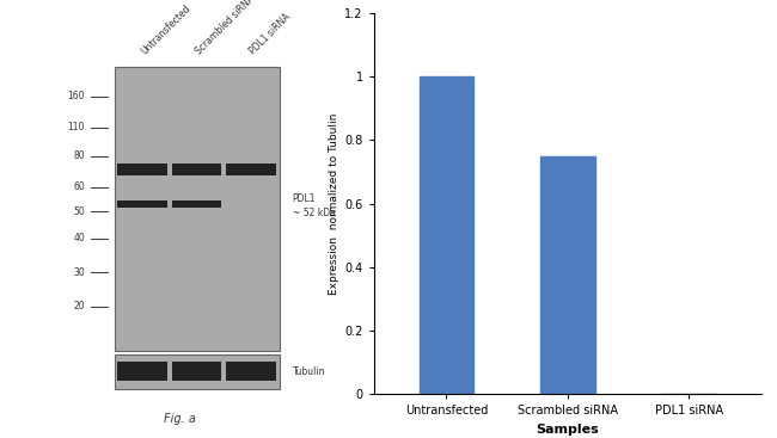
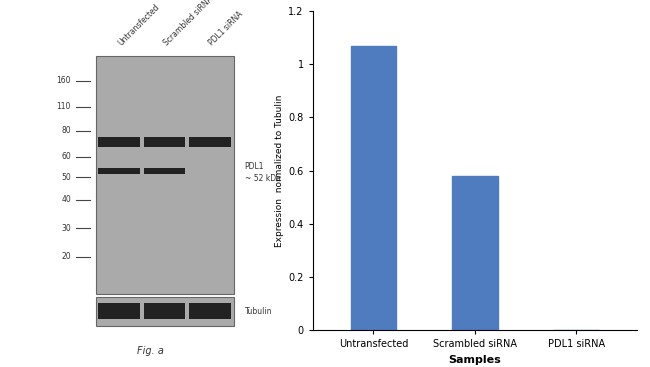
Untransfected: 1.00 -> 1.07
Scrambled siRNA: 0.75 -> 0.58
